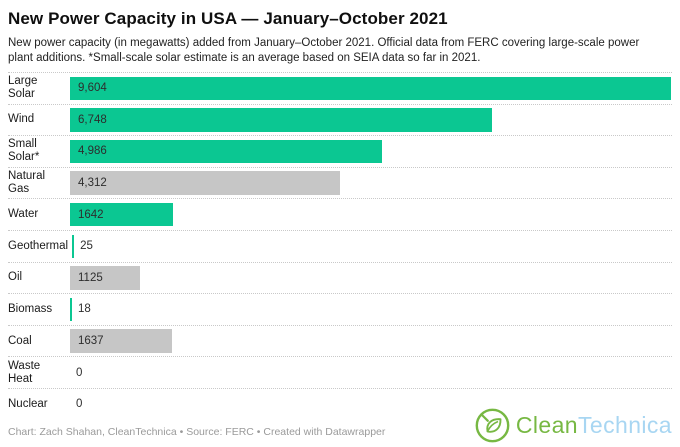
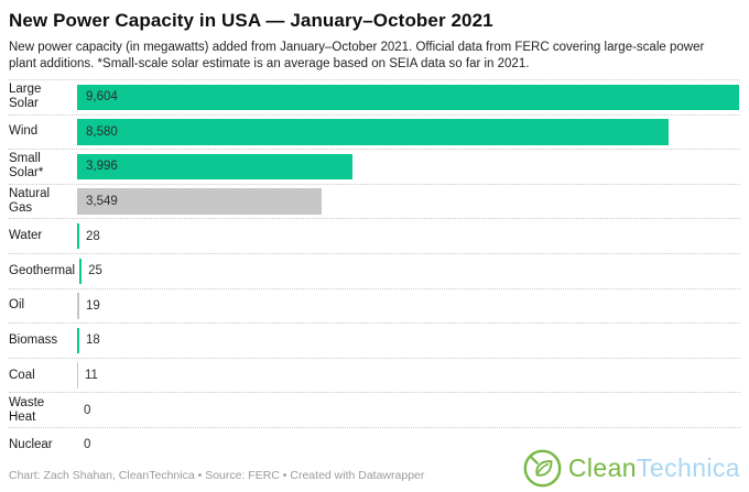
Wind: 6,748 -> 8,580
Small Solar*: 4,986 -> 3,996
Natural Gas: 4,312 -> 3,549
Water: 1642 -> 28
Oil: 1125 -> 19
Coal: 1637 -> 11
